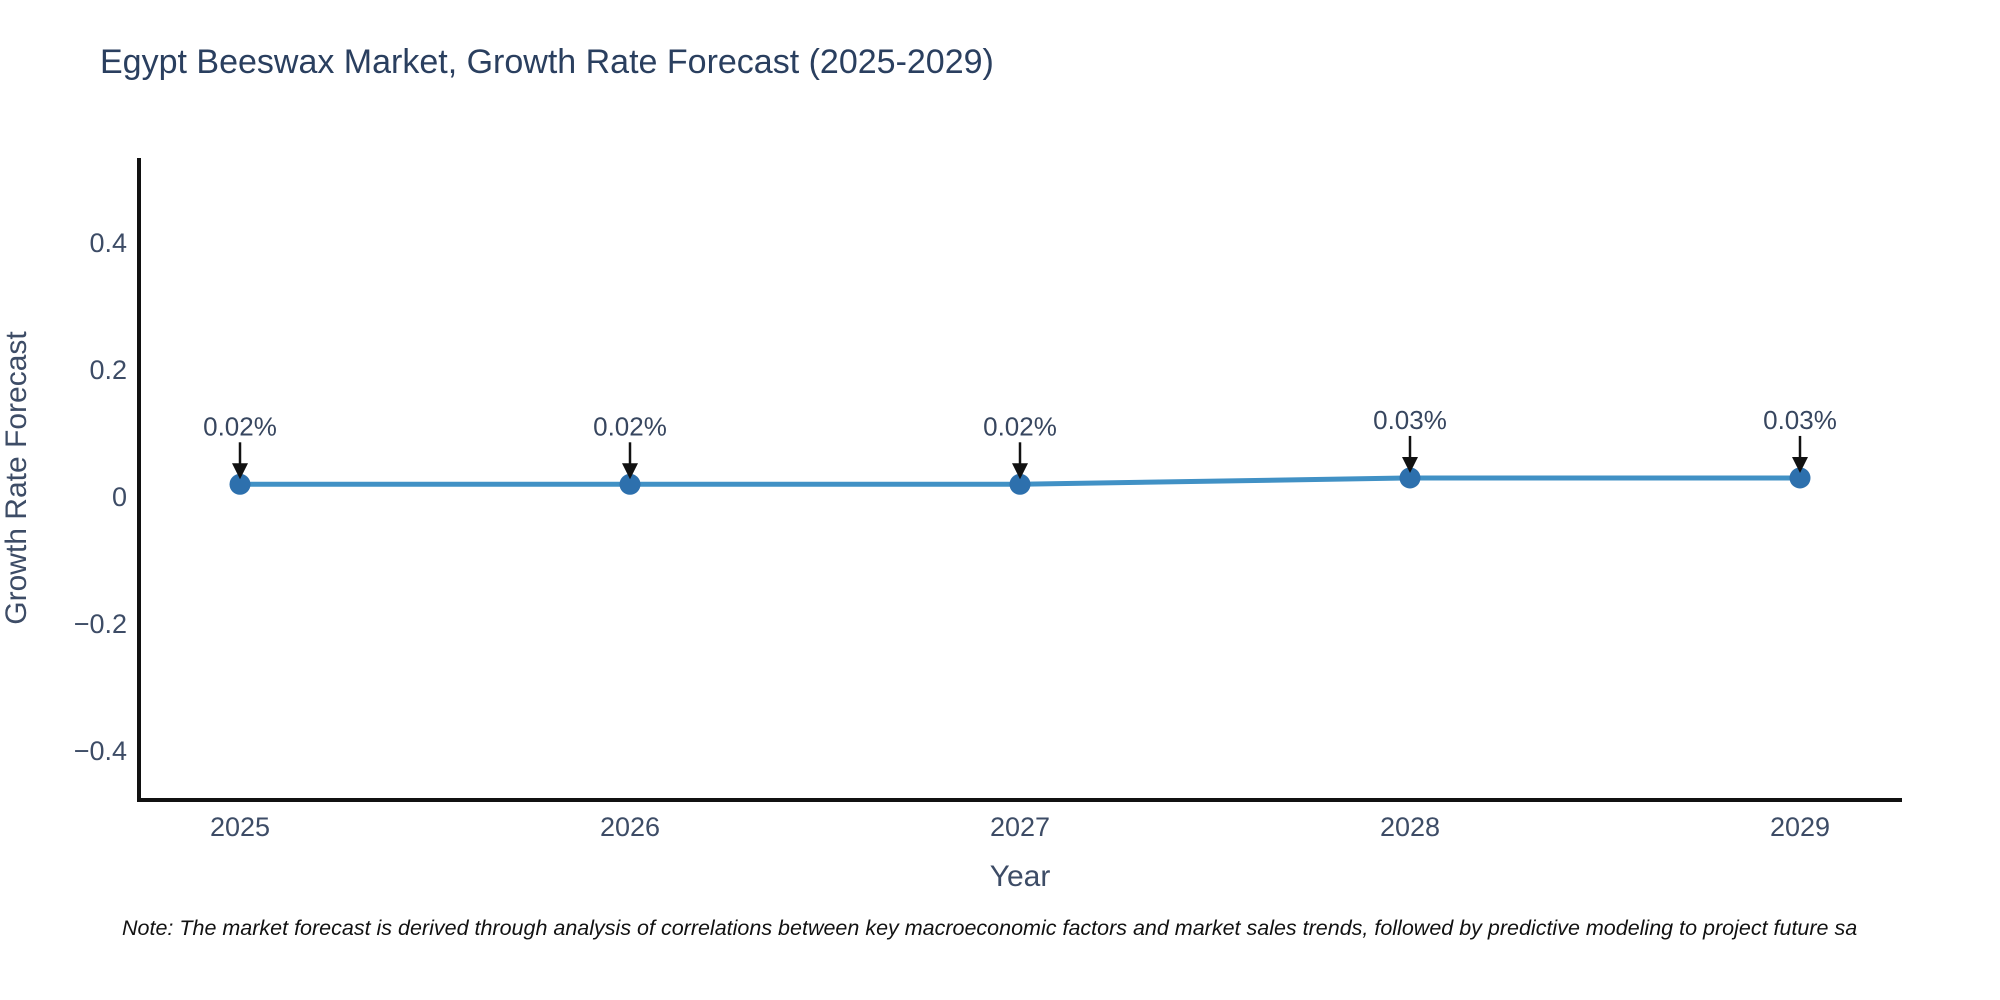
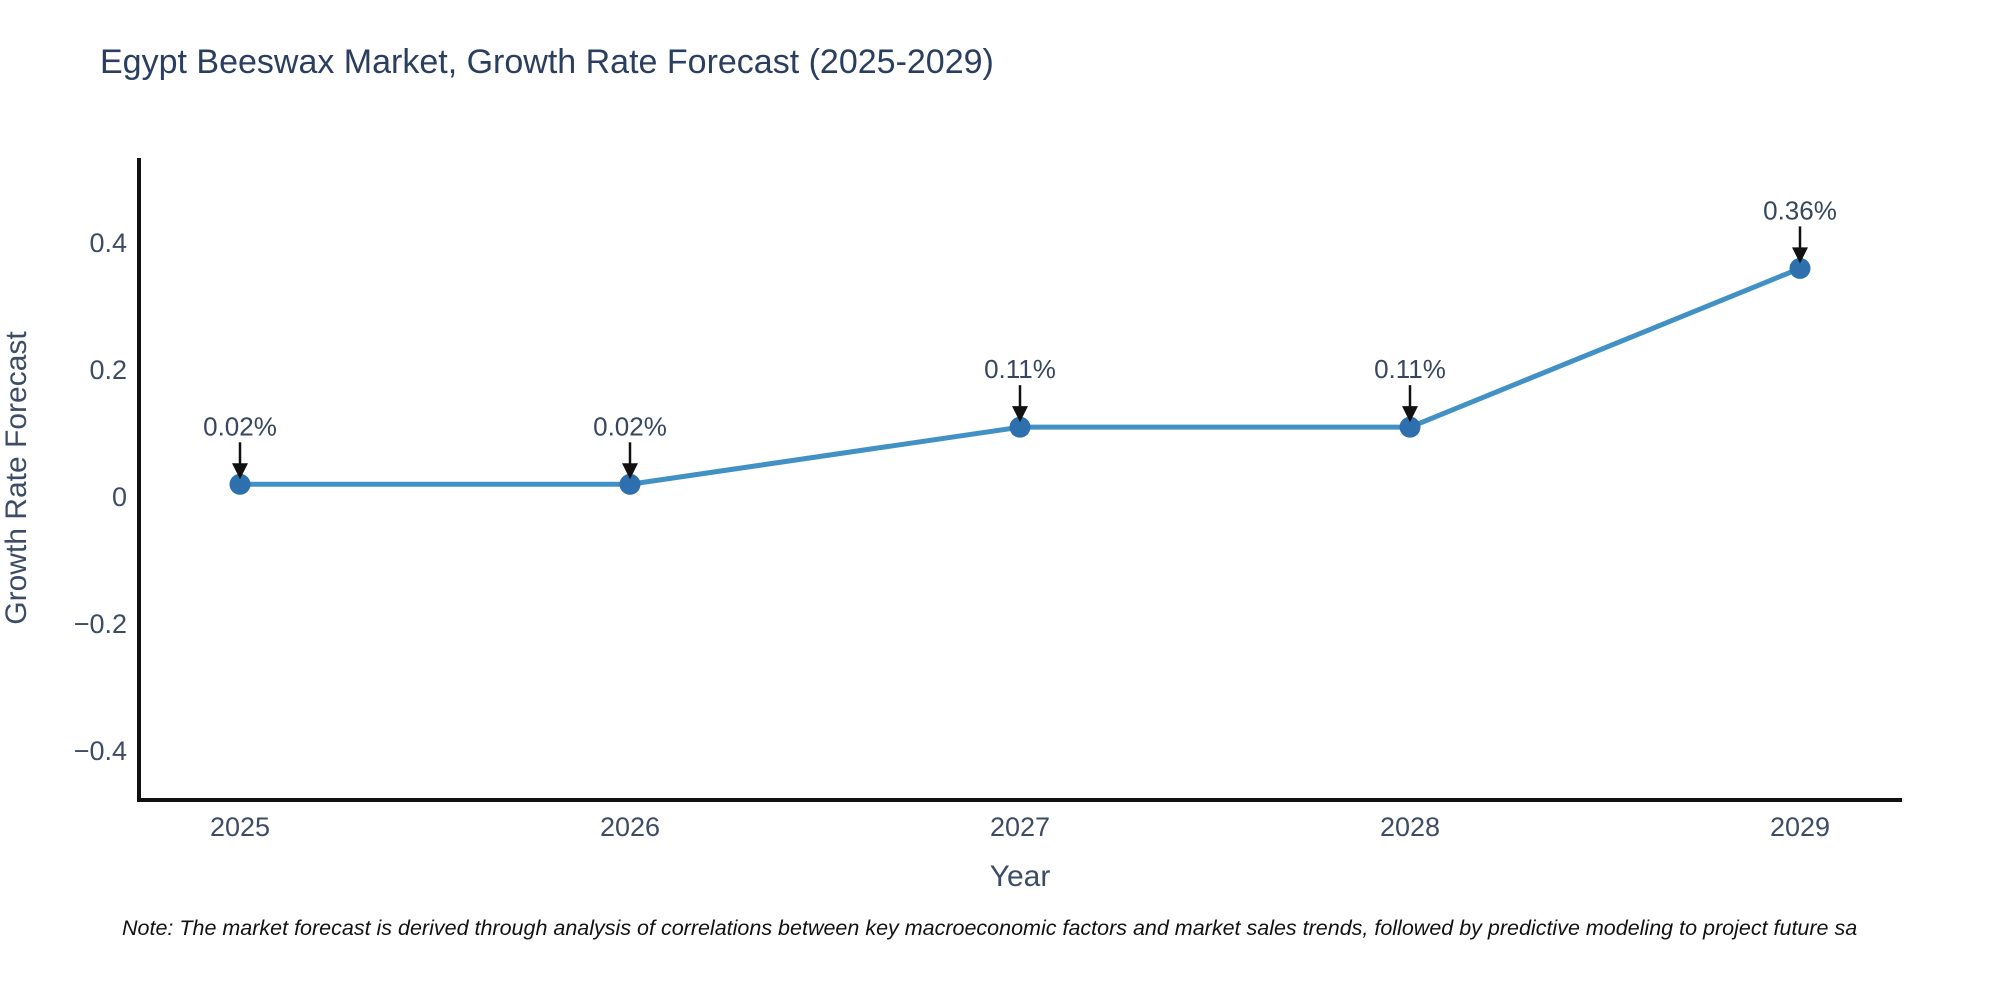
2027: 0.02% -> 0.11%
2028: 0.03% -> 0.11%
2029: 0.03% -> 0.36%
